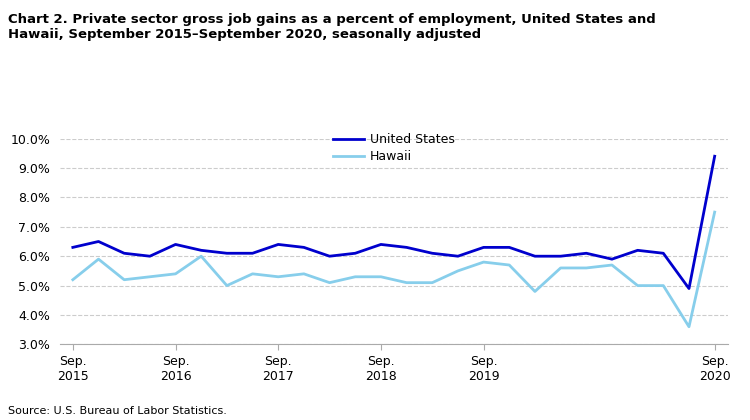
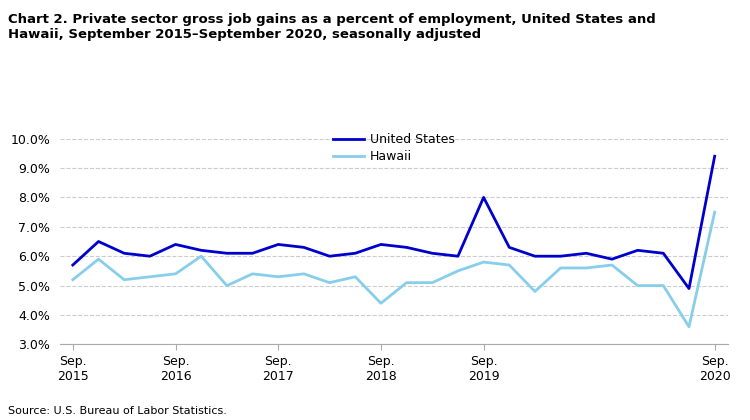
United States/Sep. 2015: 6.3% -> 5.7%
Hawaii/Sep. 2018: 5.3% -> 4.4%
United States/Sep. 2019: 6.3% -> 8.0%
